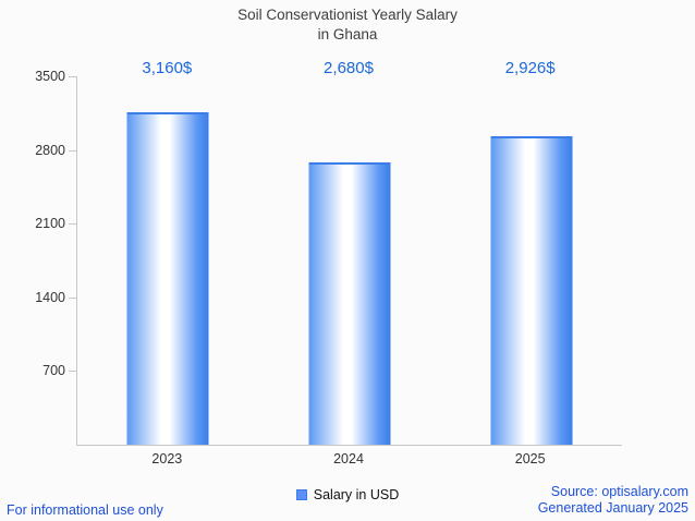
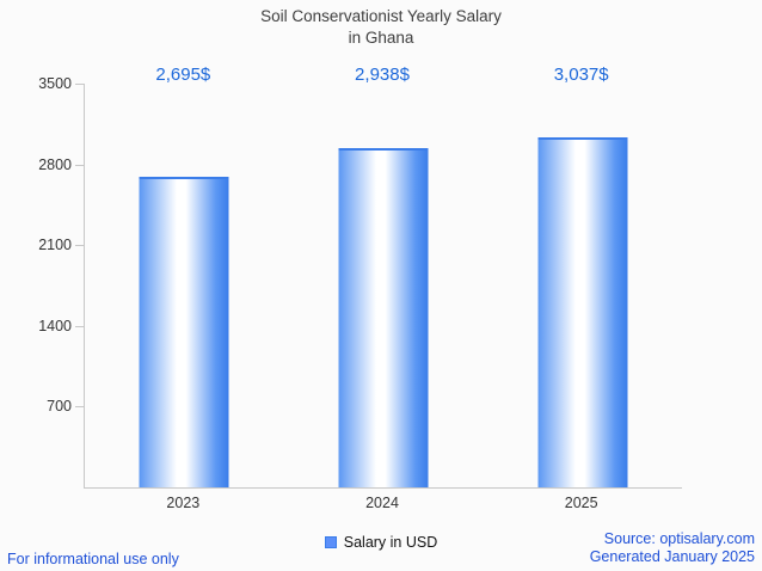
2023: 3,160 -> 2,695
2024: 2,680 -> 2,938
2025: 2,926 -> 3,037
